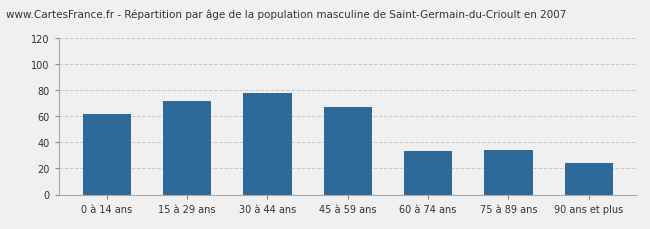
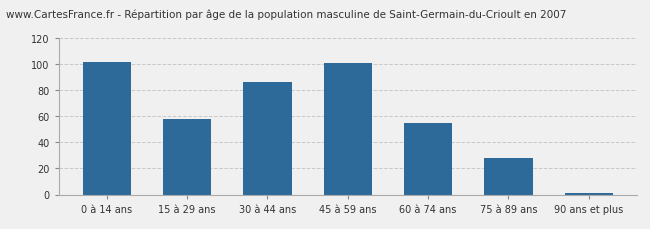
0 à 14 ans: 62 -> 102
15 à 29 ans: 72 -> 58
30 à 44 ans: 78 -> 86
45 à 59 ans: 67 -> 101
60 à 74 ans: 33 -> 55
75 à 89 ans: 34 -> 28
90 ans et plus: 24 -> 1
